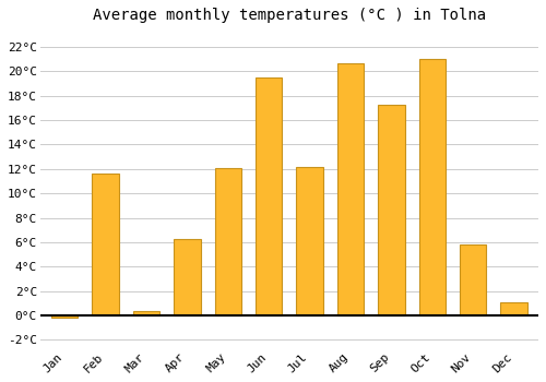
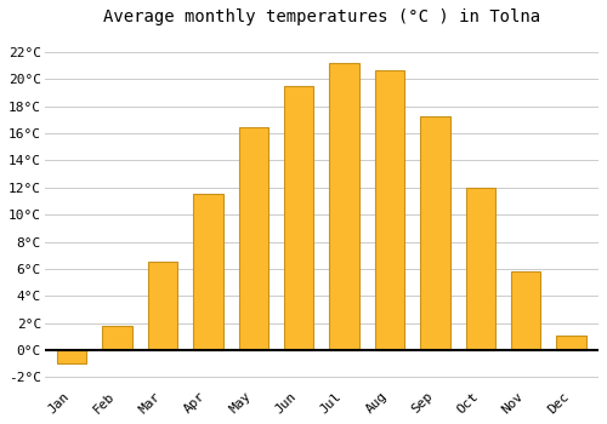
Jan: -0.2°C -> -1.0°C
Feb: 11.6°C -> 1.8°C
Mar: 0.4°C -> 6.5°C
Apr: 6.3°C -> 11.5°C
May: 12.1°C -> 16.5°C
Jul: 12.2°C -> 21.2°C
Oct: 21.0°C -> 12.0°C
